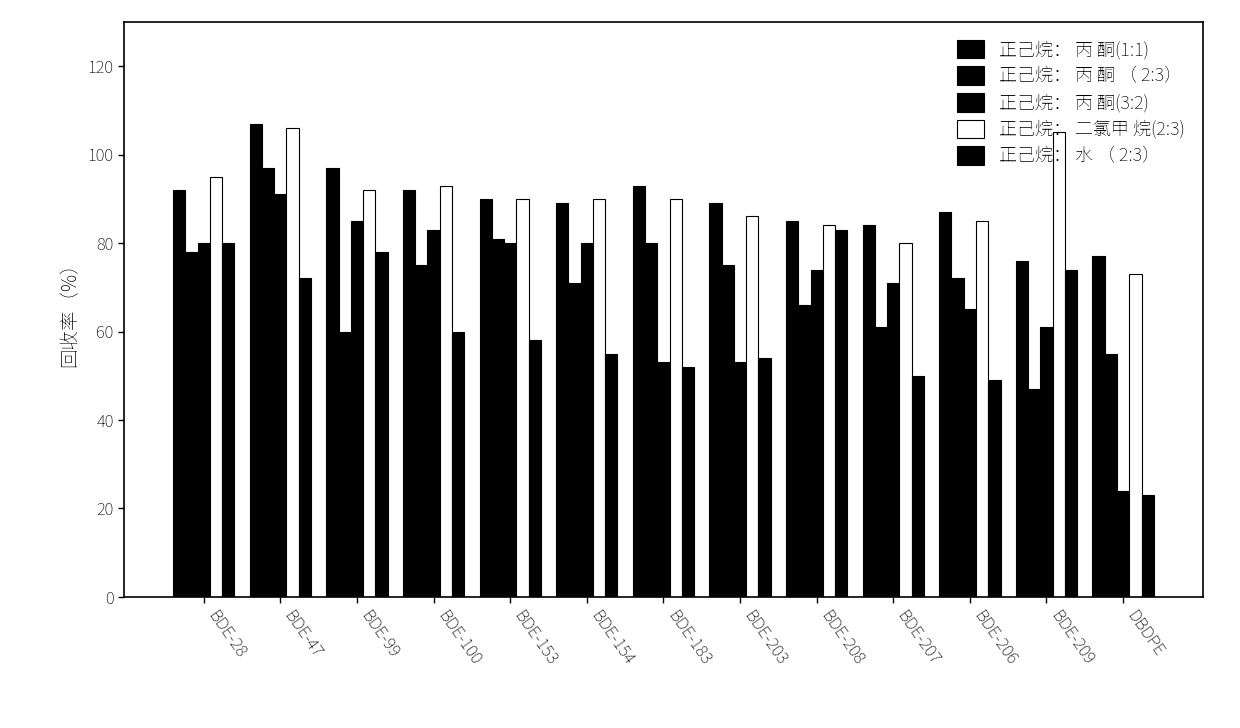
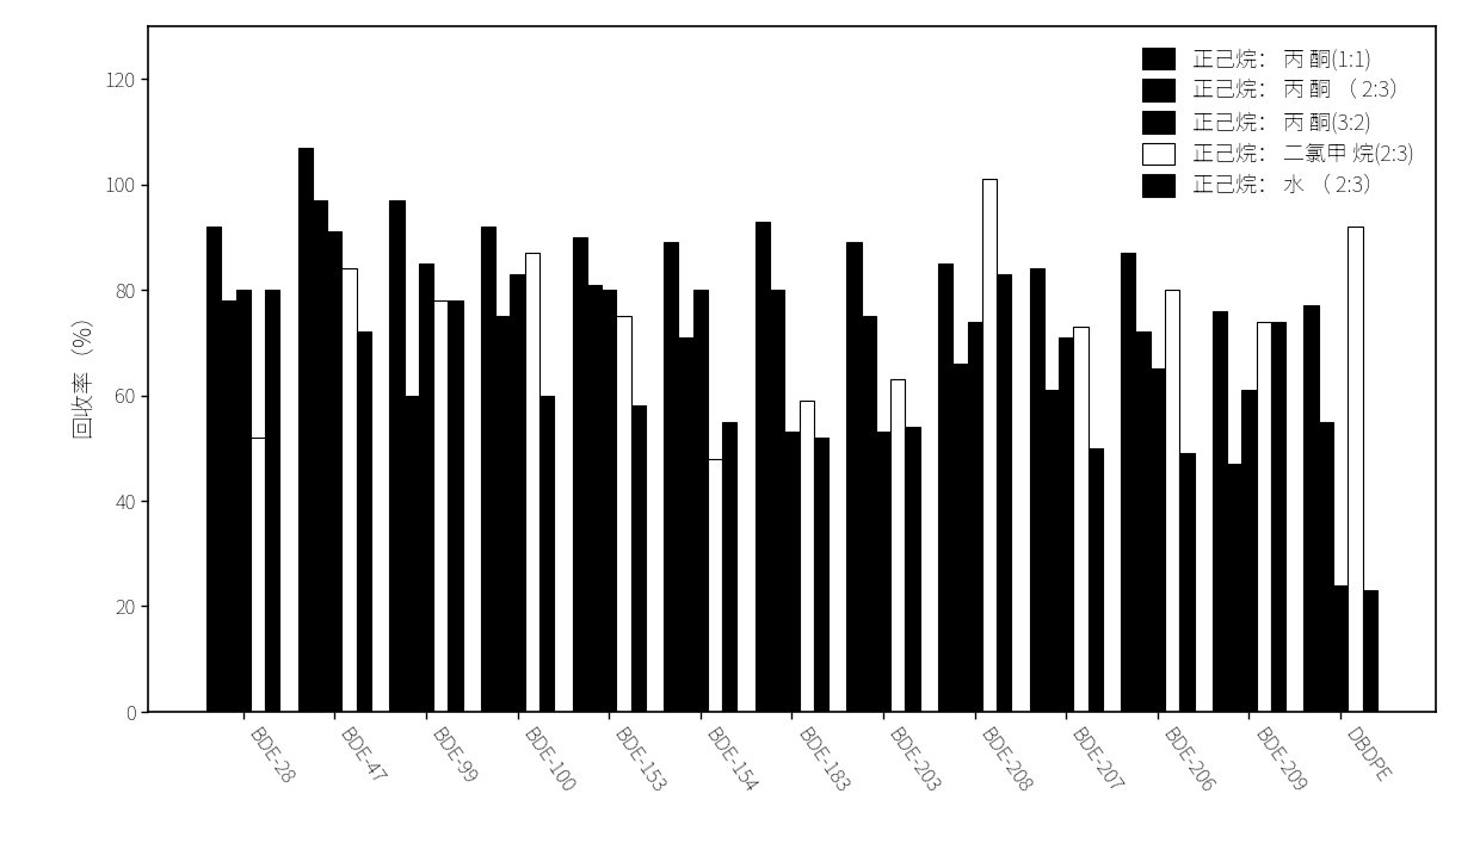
正己烷： 二氯甲 烷(2:3)/BDE-28: 95 -> 52
正己烷： 二氯甲 烷(2:3)/BDE-47: 106 -> 84
正己烷： 二氯甲 烷(2:3)/BDE-99: 92 -> 78
正己烷： 二氯甲 烷(2:3)/BDE-100: 93 -> 87
正己烷： 二氯甲 烷(2:3)/BDE-153: 90 -> 75
正己烷： 二氯甲 烷(2:3)/BDE-154: 90 -> 48
正己烷： 二氯甲 烷(2:3)/BDE-183: 90 -> 59
正己烷： 二氯甲 烷(2:3)/BDE-203: 86 -> 63
正己烷： 二氯甲 烷(2:3)/BDE-208: 84 -> 101
正己烷： 二氯甲 烷(2:3)/BDE-207: 80 -> 73
正己烷： 二氯甲 烷(2:3)/BDE-206: 85 -> 80
正己烷： 二氯甲 烷(2:3)/BDE-209: 105 -> 74
正己烷： 二氯甲 烷(2:3)/DBDPE: 73 -> 92
